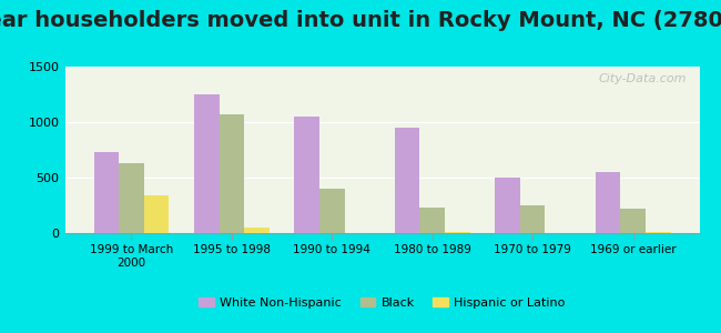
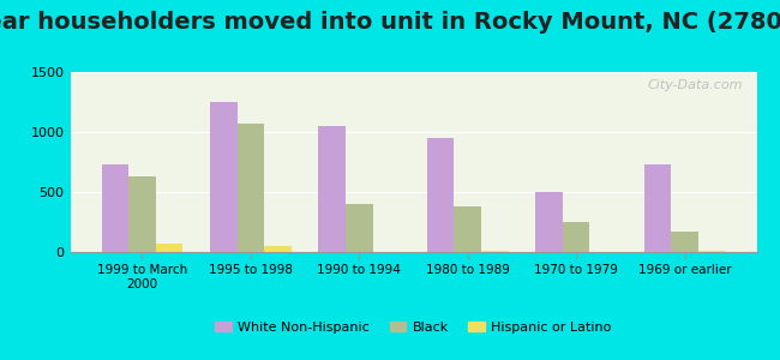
Hispanic or Latino/1999 to March 2000: 340 -> 80
Black/1980 to 1989: 230 -> 380
White Non-Hispanic/1969 or earlier: 550 -> 730
Black/1969 or earlier: 220 -> 170
